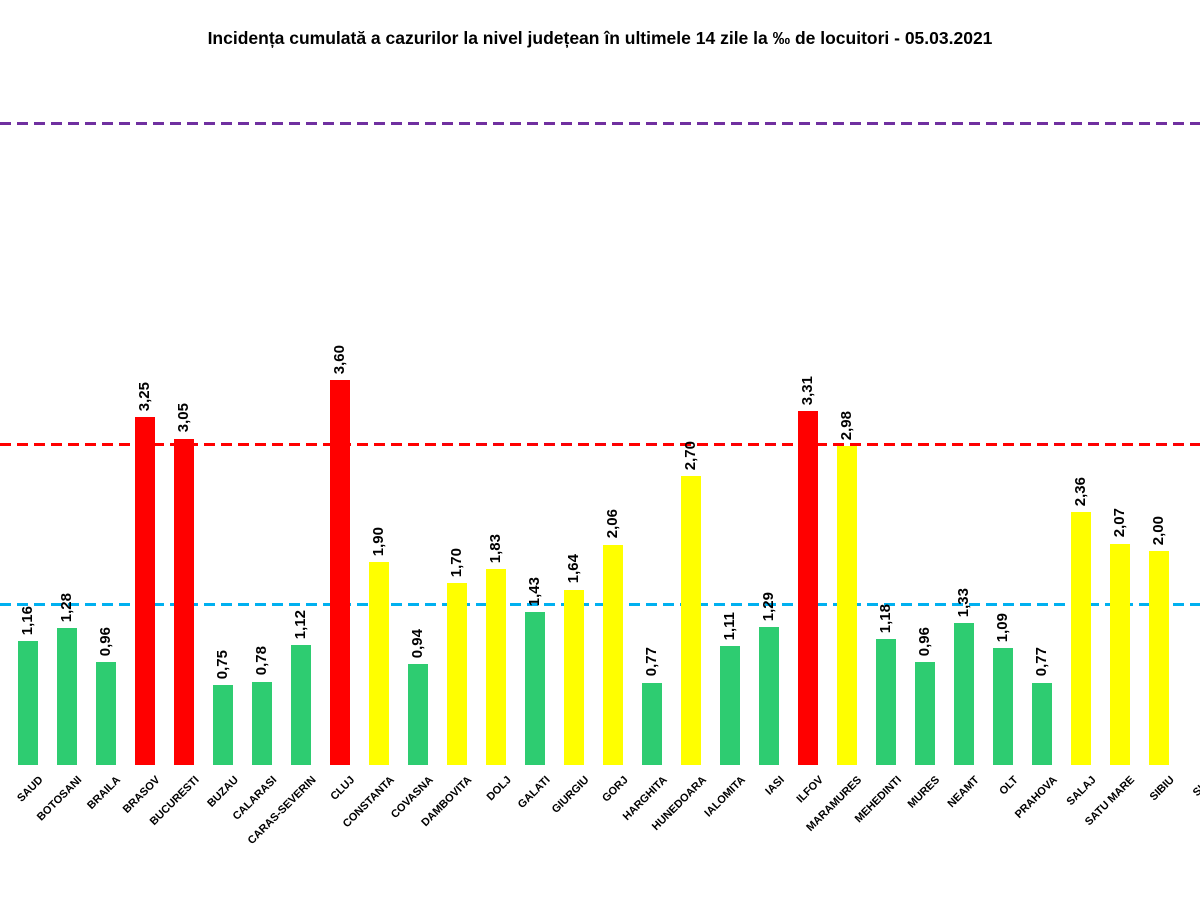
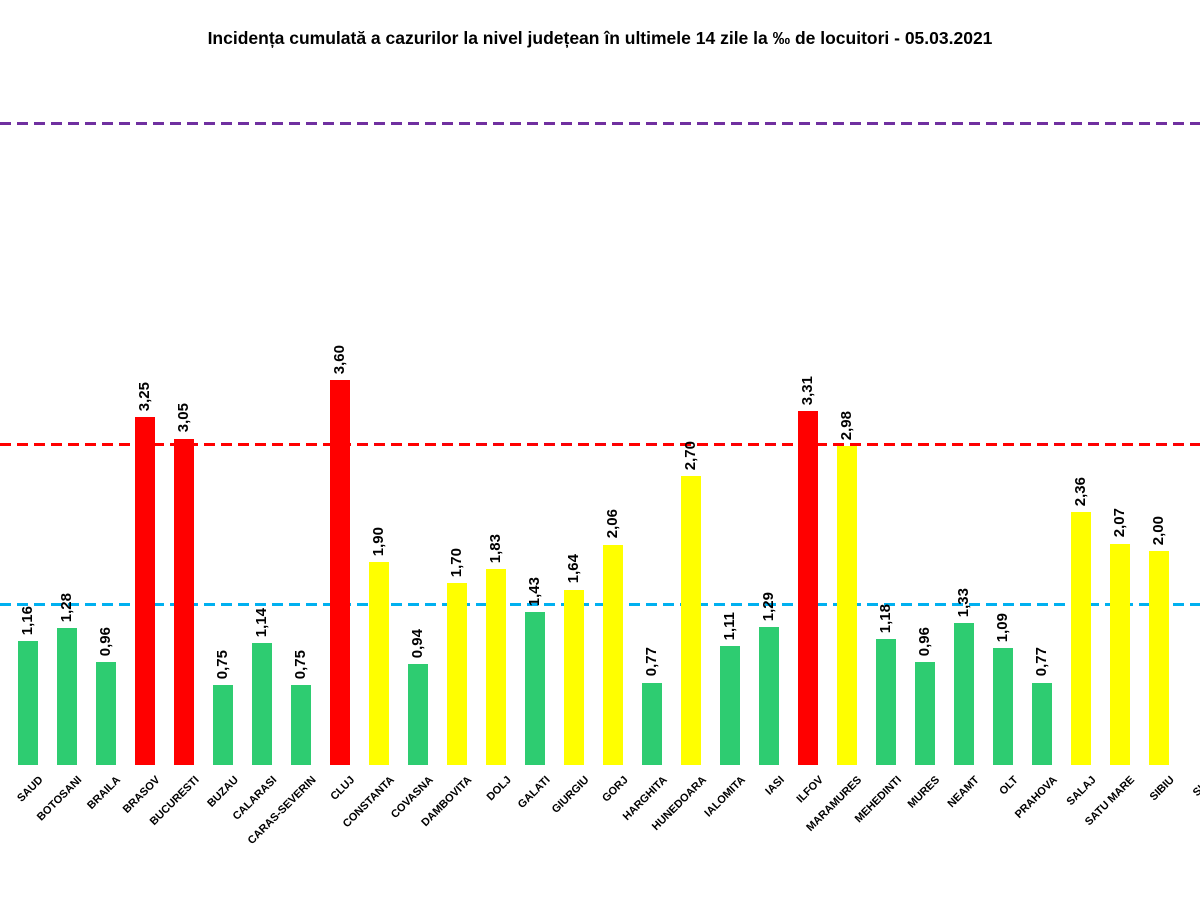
CALARASI: 0,78 -> 1,14
CARAS-SEVERIN: 1,12 -> 0,75
